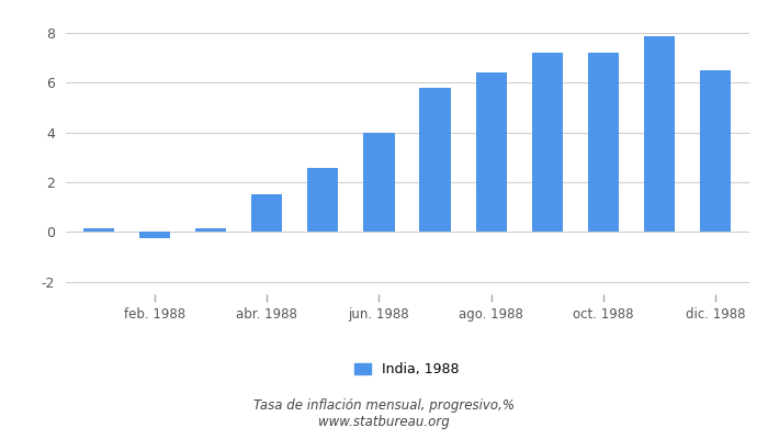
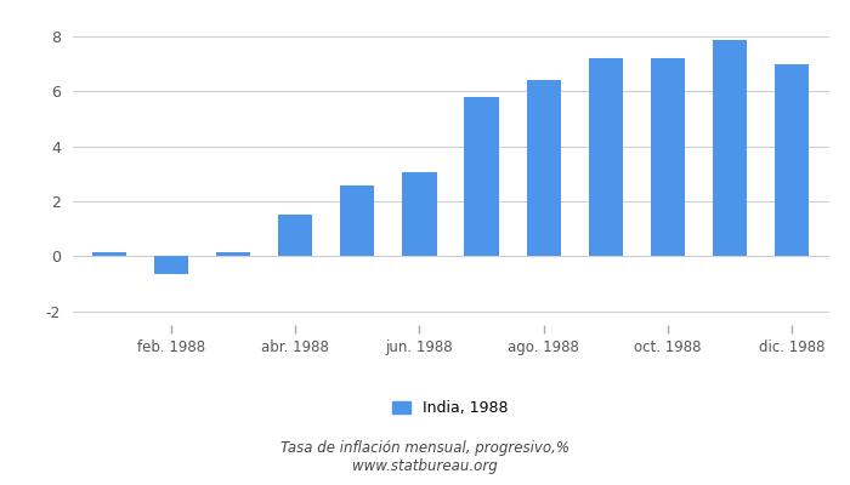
feb. 1988: -0.25 -> -0.65
jun. 1988: 4.00 -> 3.05
dic. 1988: 6.50 -> 7.00
